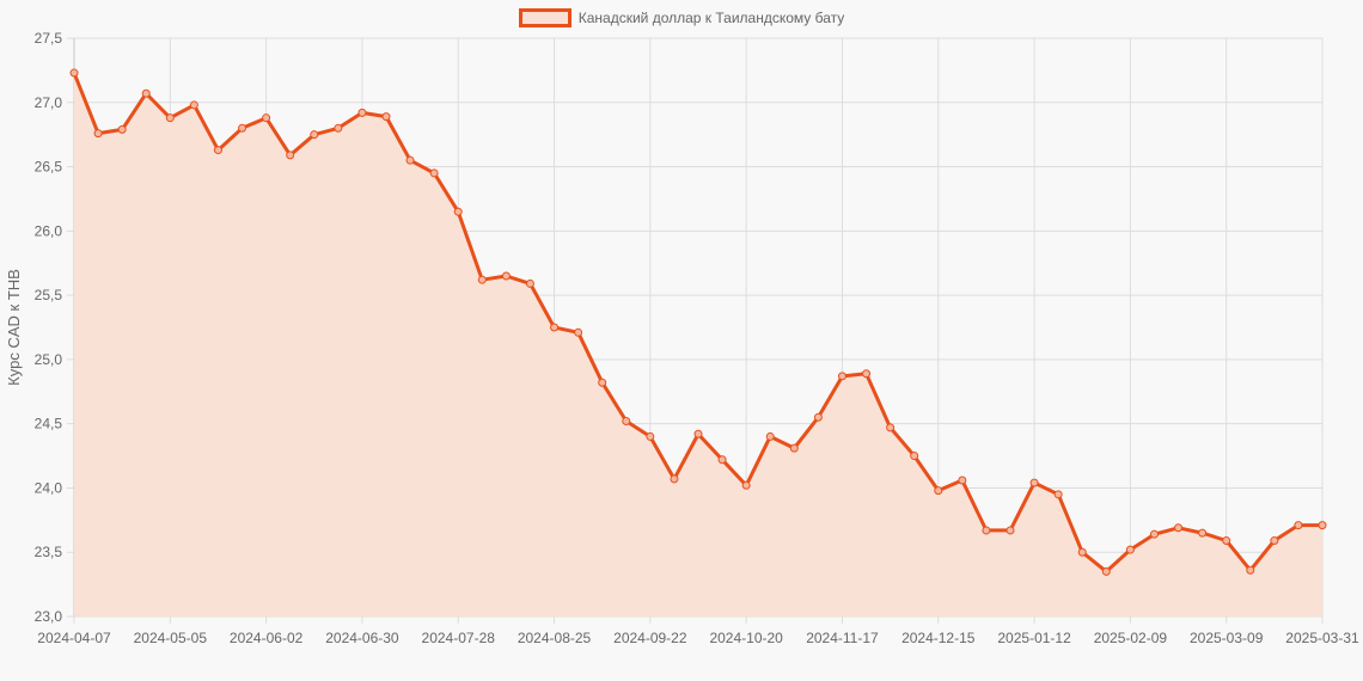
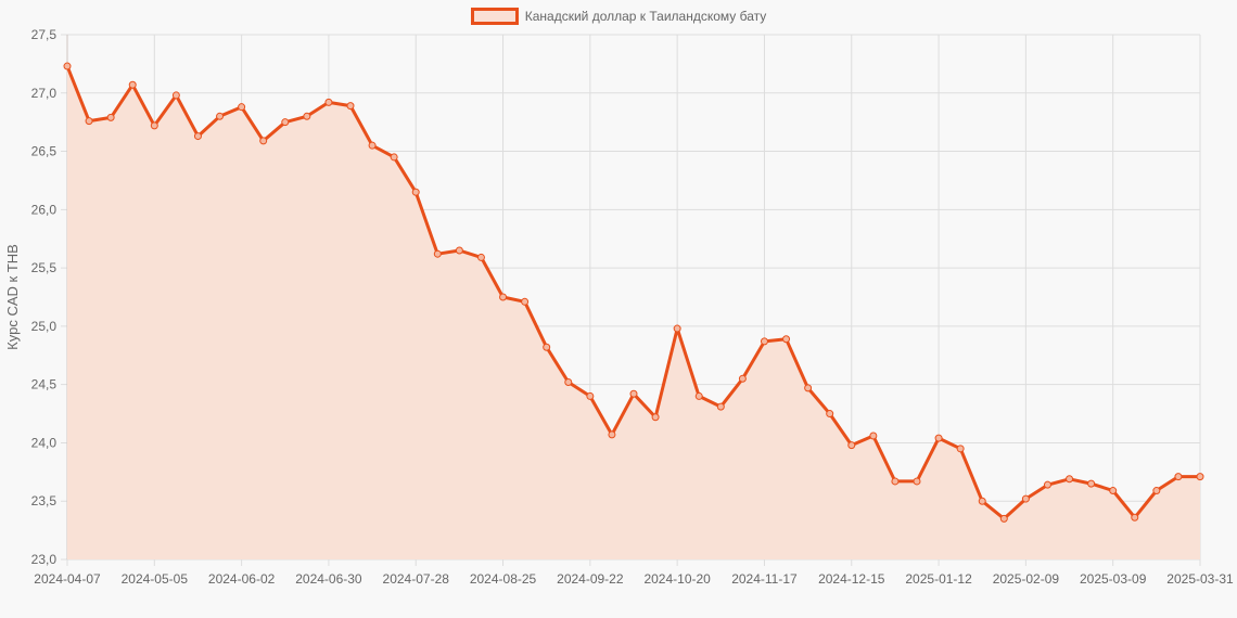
2024-05-05: 26,88 -> 26,72
2024-10-20: 24,02 -> 24,98
